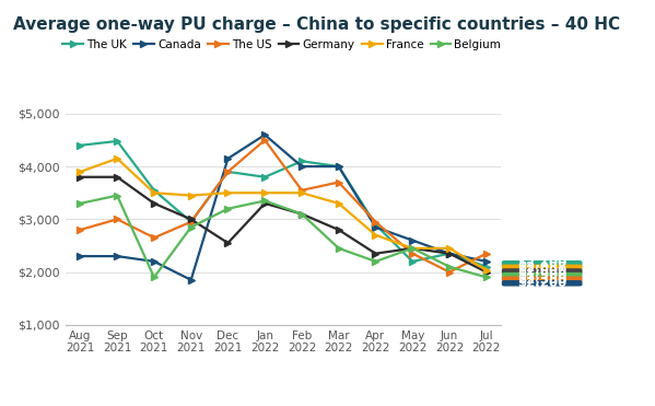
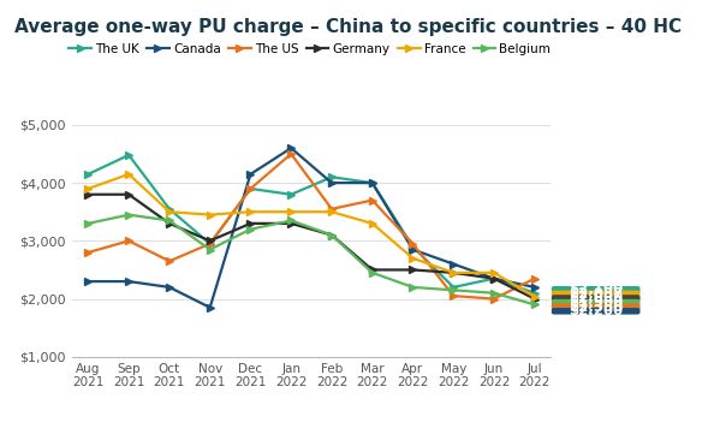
The UK/Aug 2021: $4,400 -> $4,150
Belgium/Oct 2021: $1,900 -> $3,350
Germany/Dec 2021: $2,550 -> $3,300
Germany/Mar 2022: $2,800 -> $2,500
Germany/Apr 2022: $2,350 -> $2,500
The US/May 2022: $2,350 -> $2,050
Belgium/May 2022: $2,450 -> $2,150
